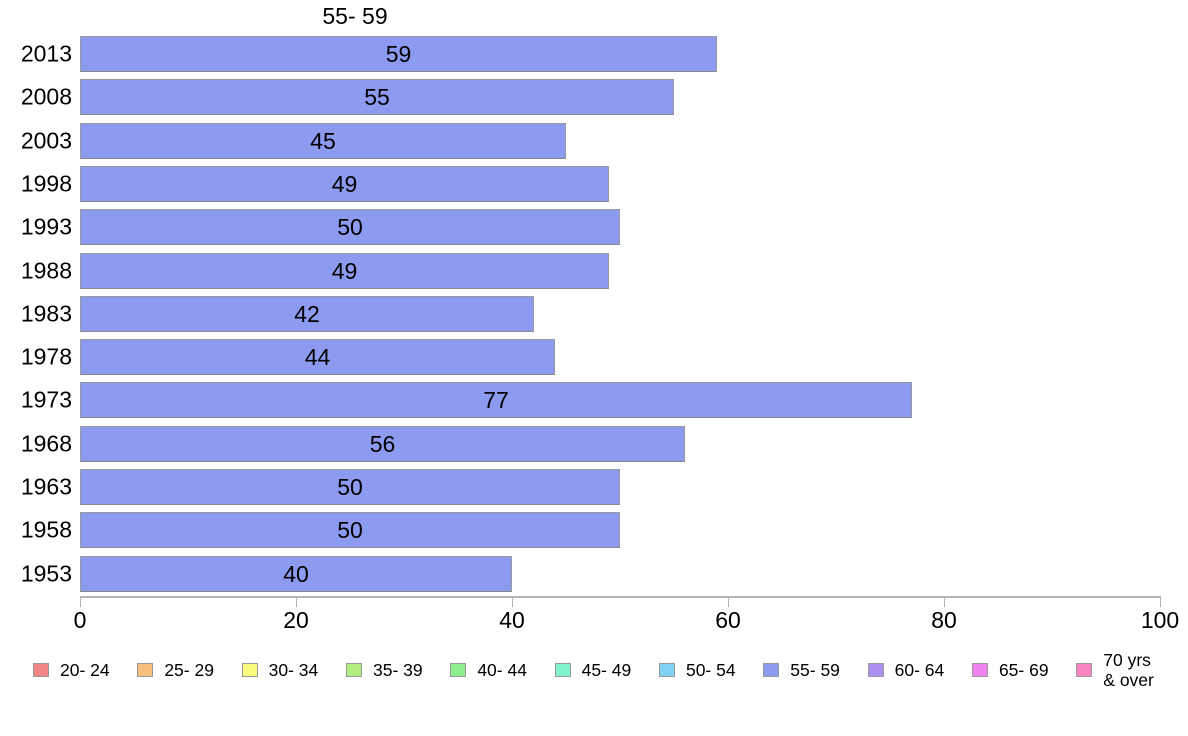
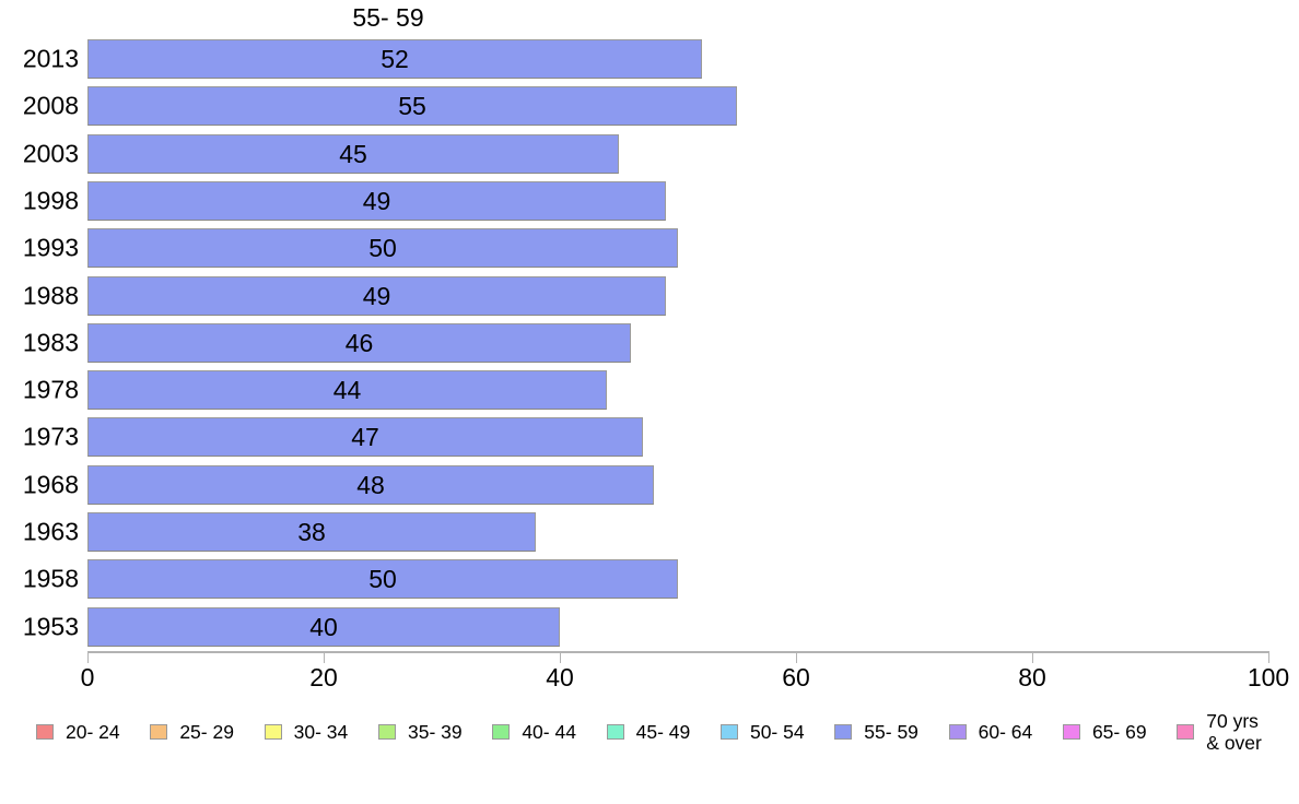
2013: 59 -> 52
1983: 42 -> 46
1973: 77 -> 47
1968: 56 -> 48
1963: 50 -> 38
